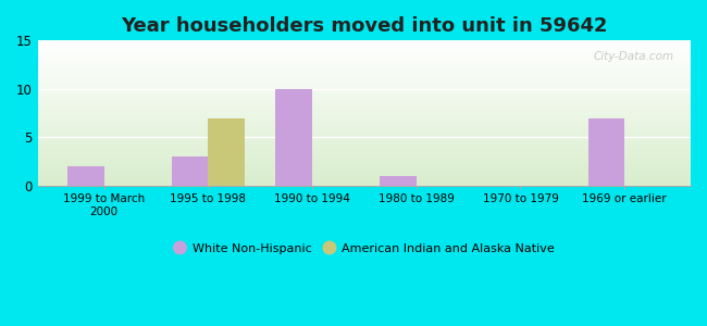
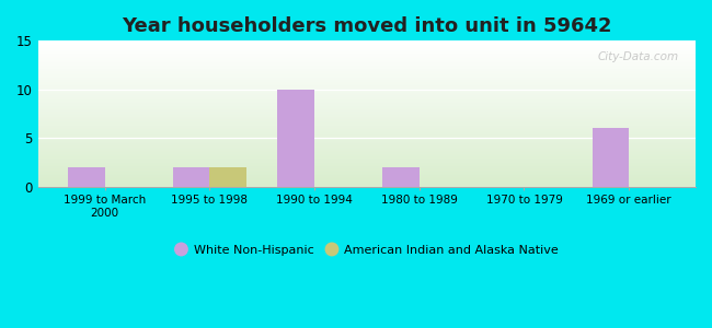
White Non-Hispanic/1995 to 1998: 3 -> 2
American Indian and Alaska Native/1995 to 1998: 7 -> 2
White Non-Hispanic/1980 to 1989: 1 -> 2
White Non-Hispanic/1969 or earlier: 7 -> 6
